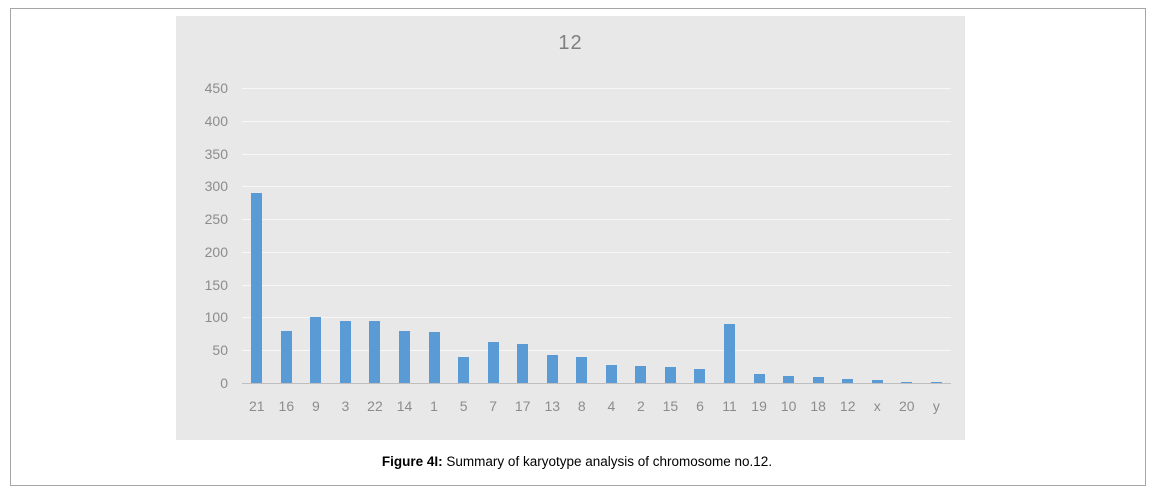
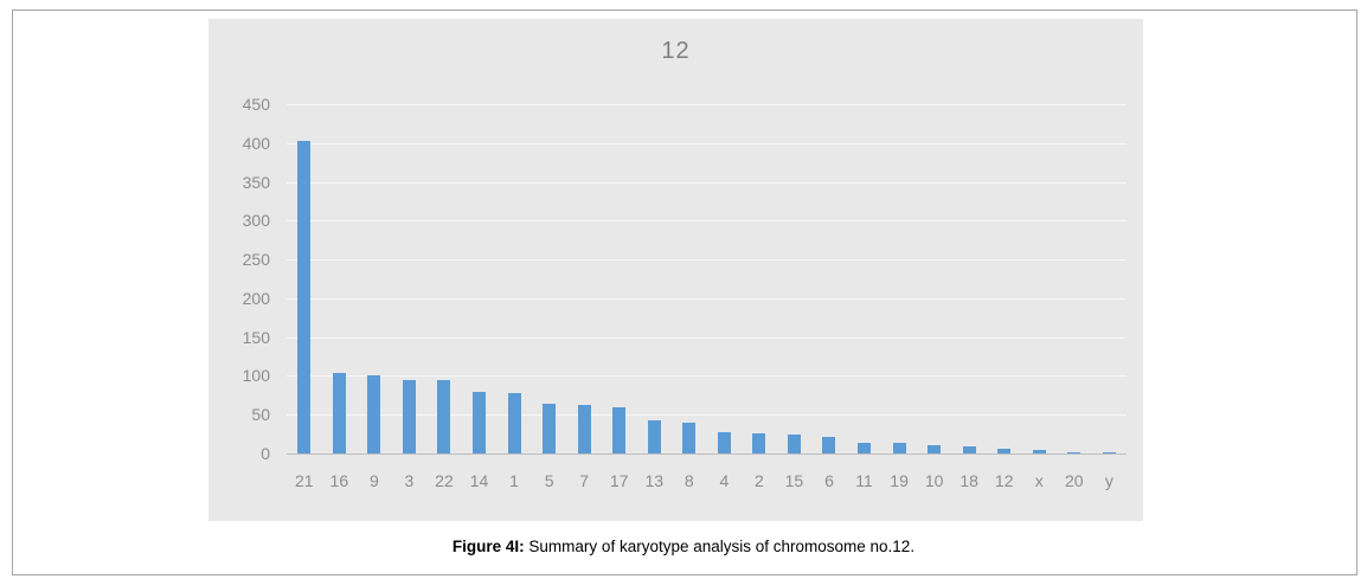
21: 290 -> 400
16: 80 -> 100
5: 40 -> 60
11: 90 -> 10
